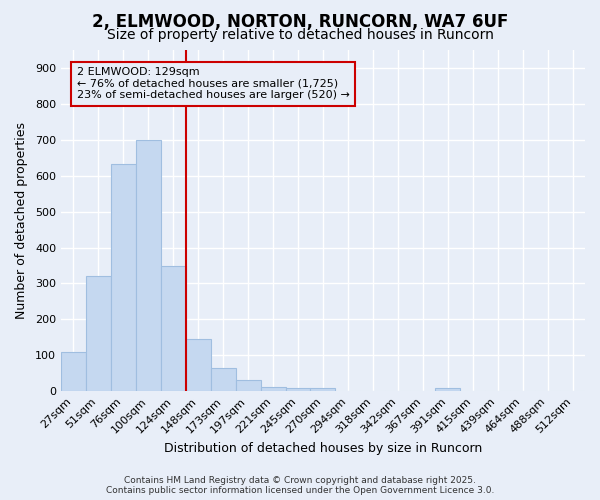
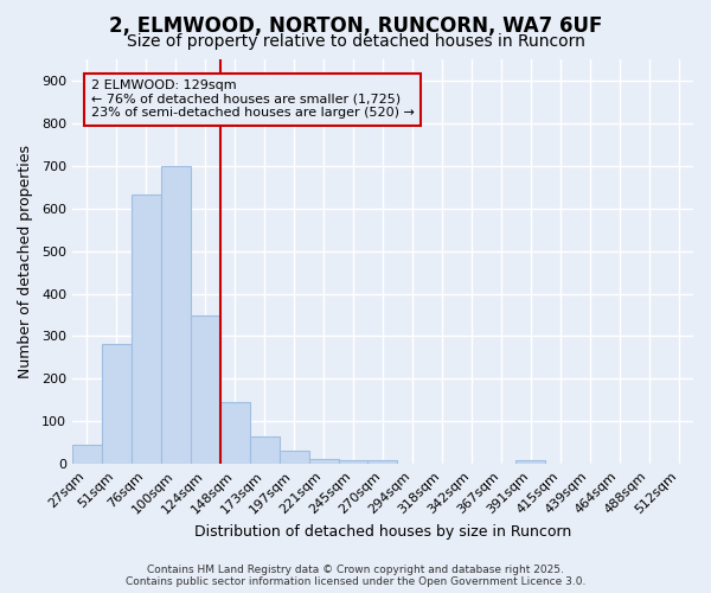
27sqm: 110 -> 45
51sqm: 320 -> 283
